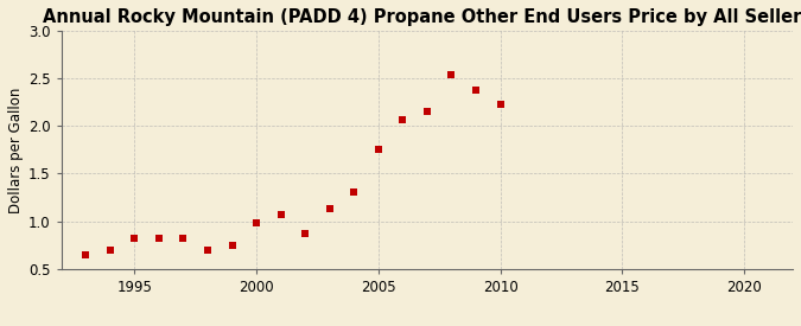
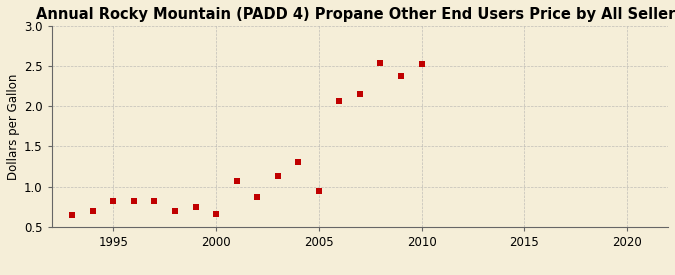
2000: 0.98 -> 0.66
2005: 1.76 -> 0.94
2010: 2.23 -> 2.52
